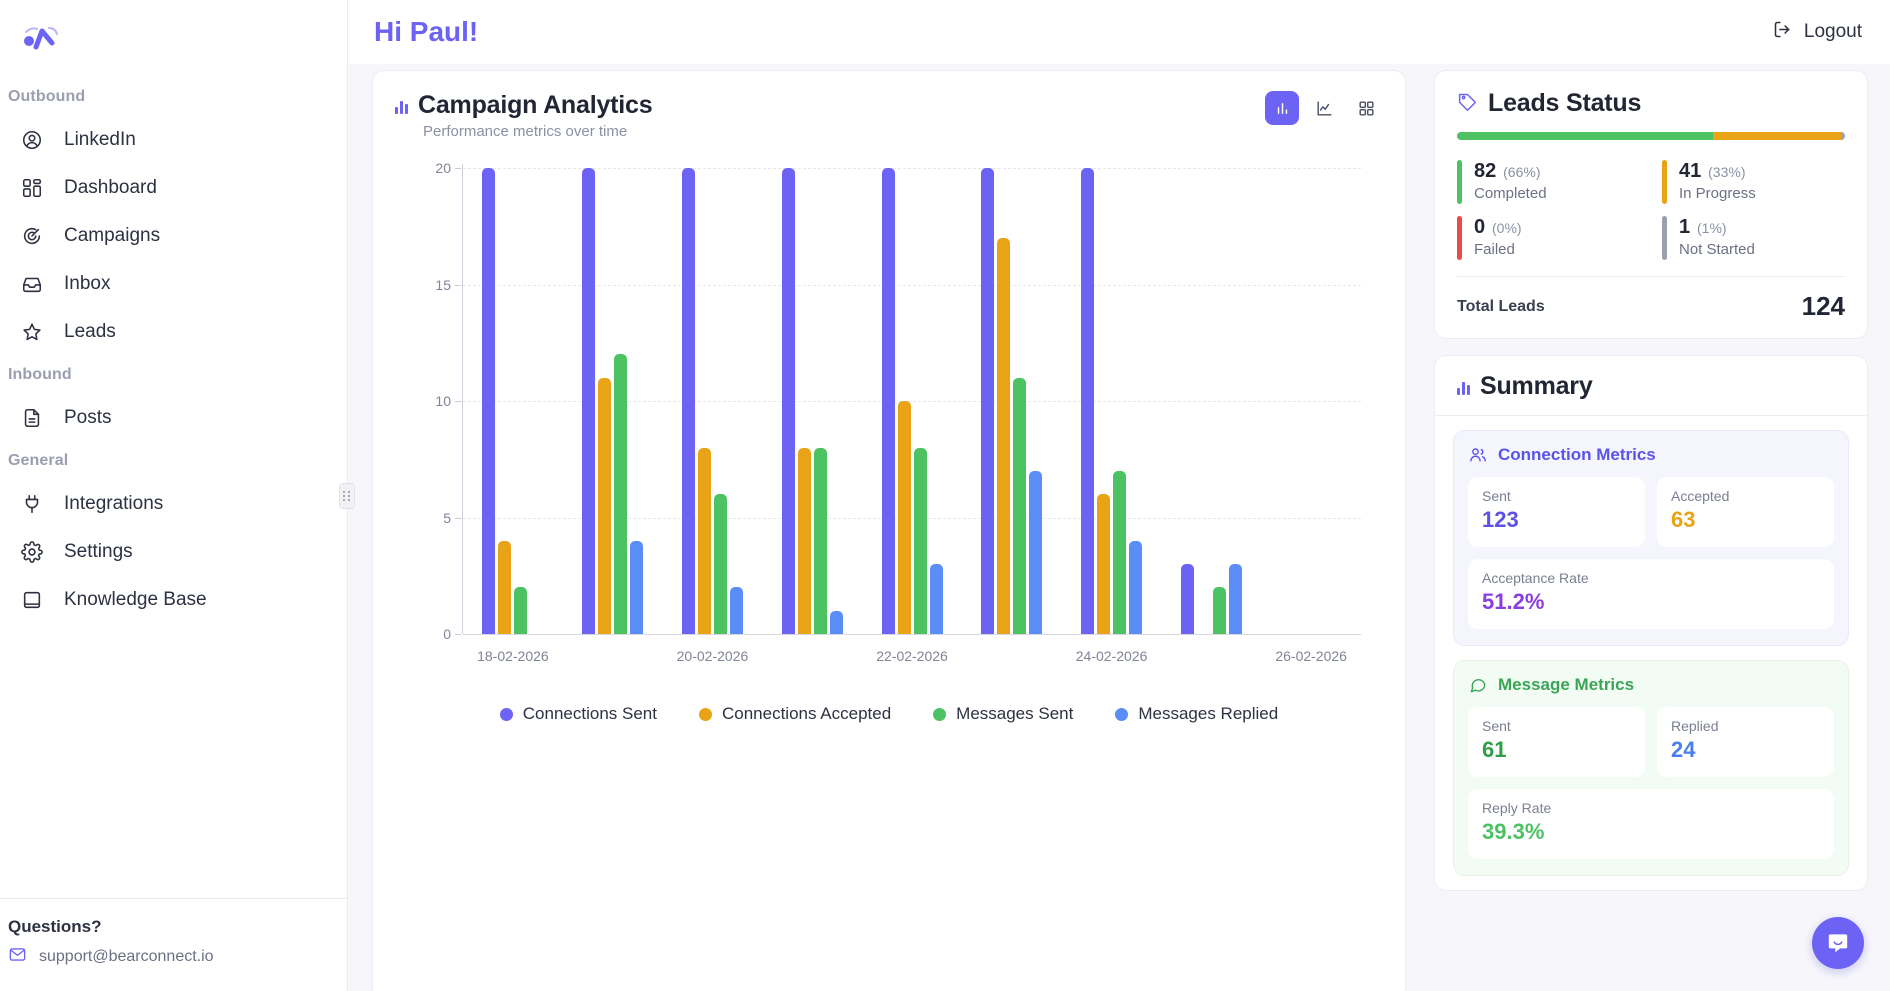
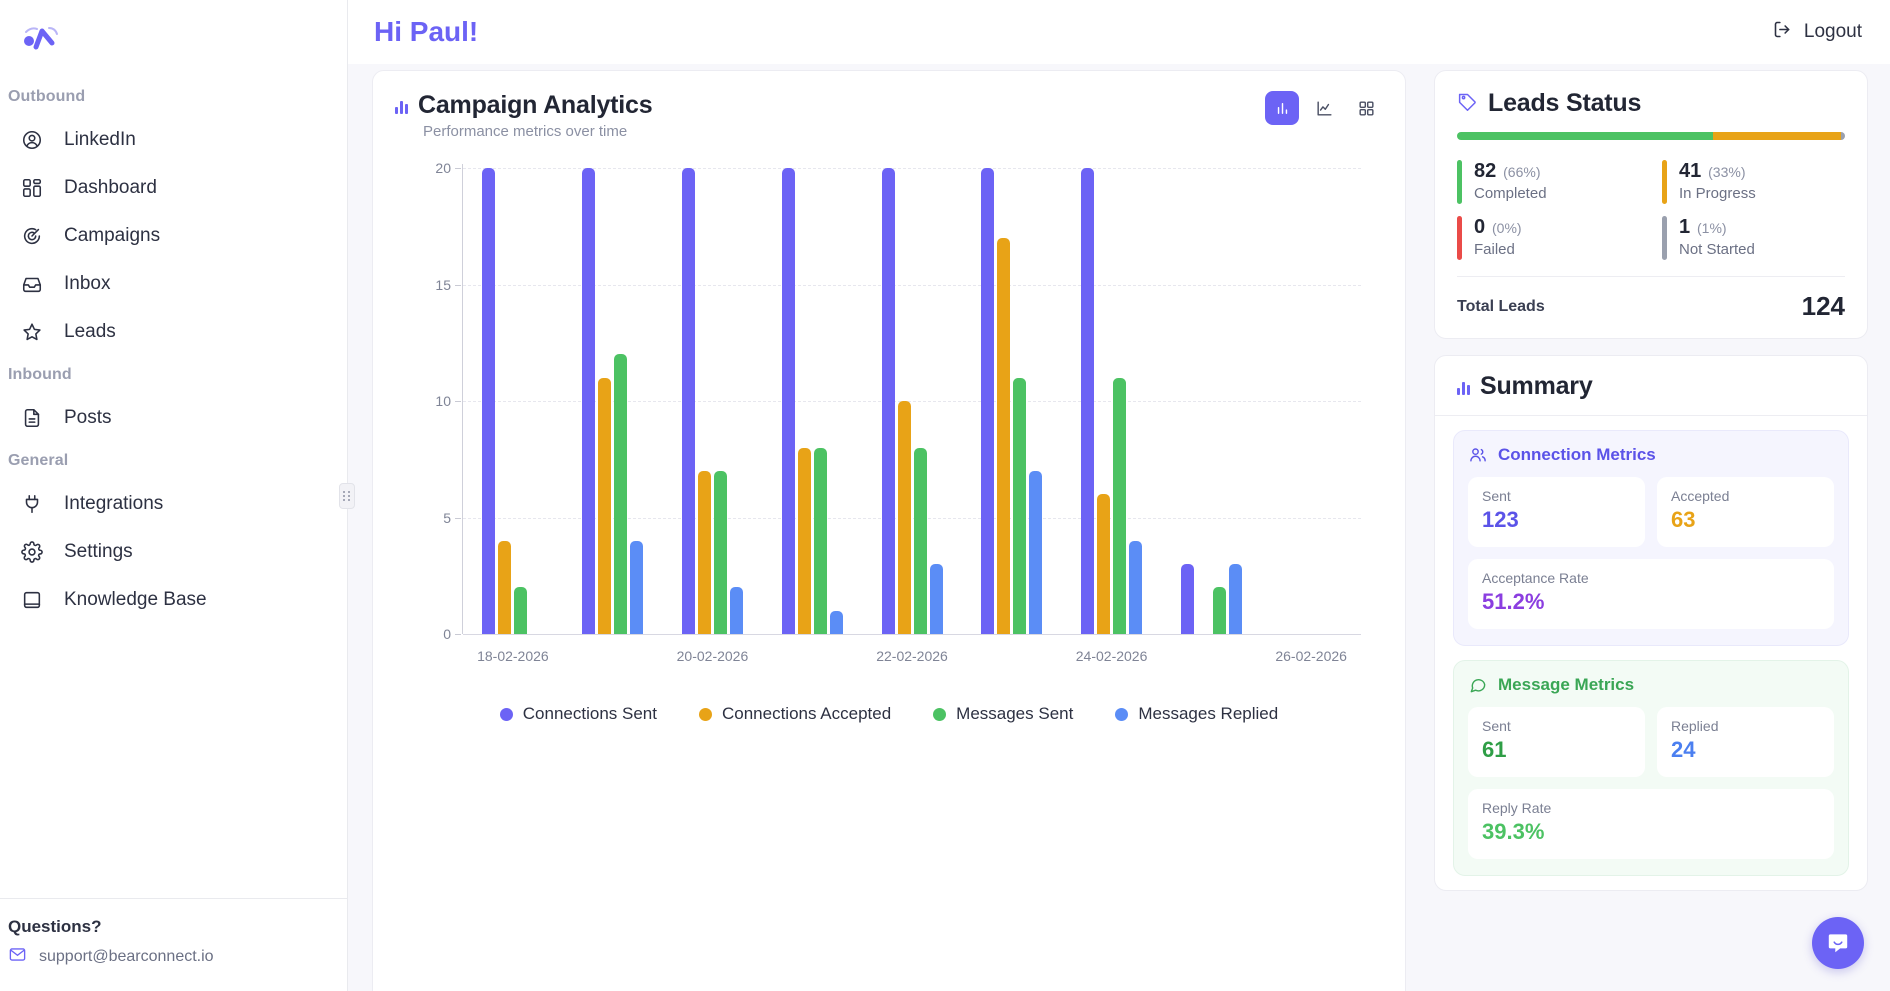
Connections Accepted/20-02-2026: 8 -> 7
Messages Sent/20-02-2026: 6 -> 7
Messages Sent/24-02-2026: 7 -> 11
